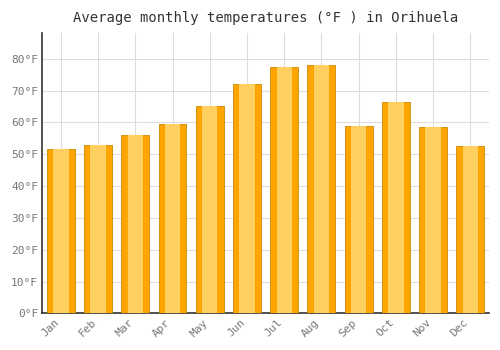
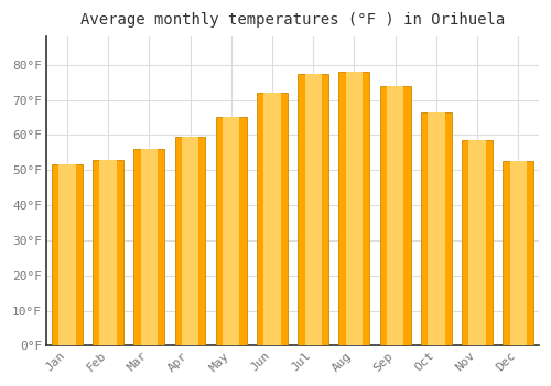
Sep: 59.0°F -> 74.0°F
